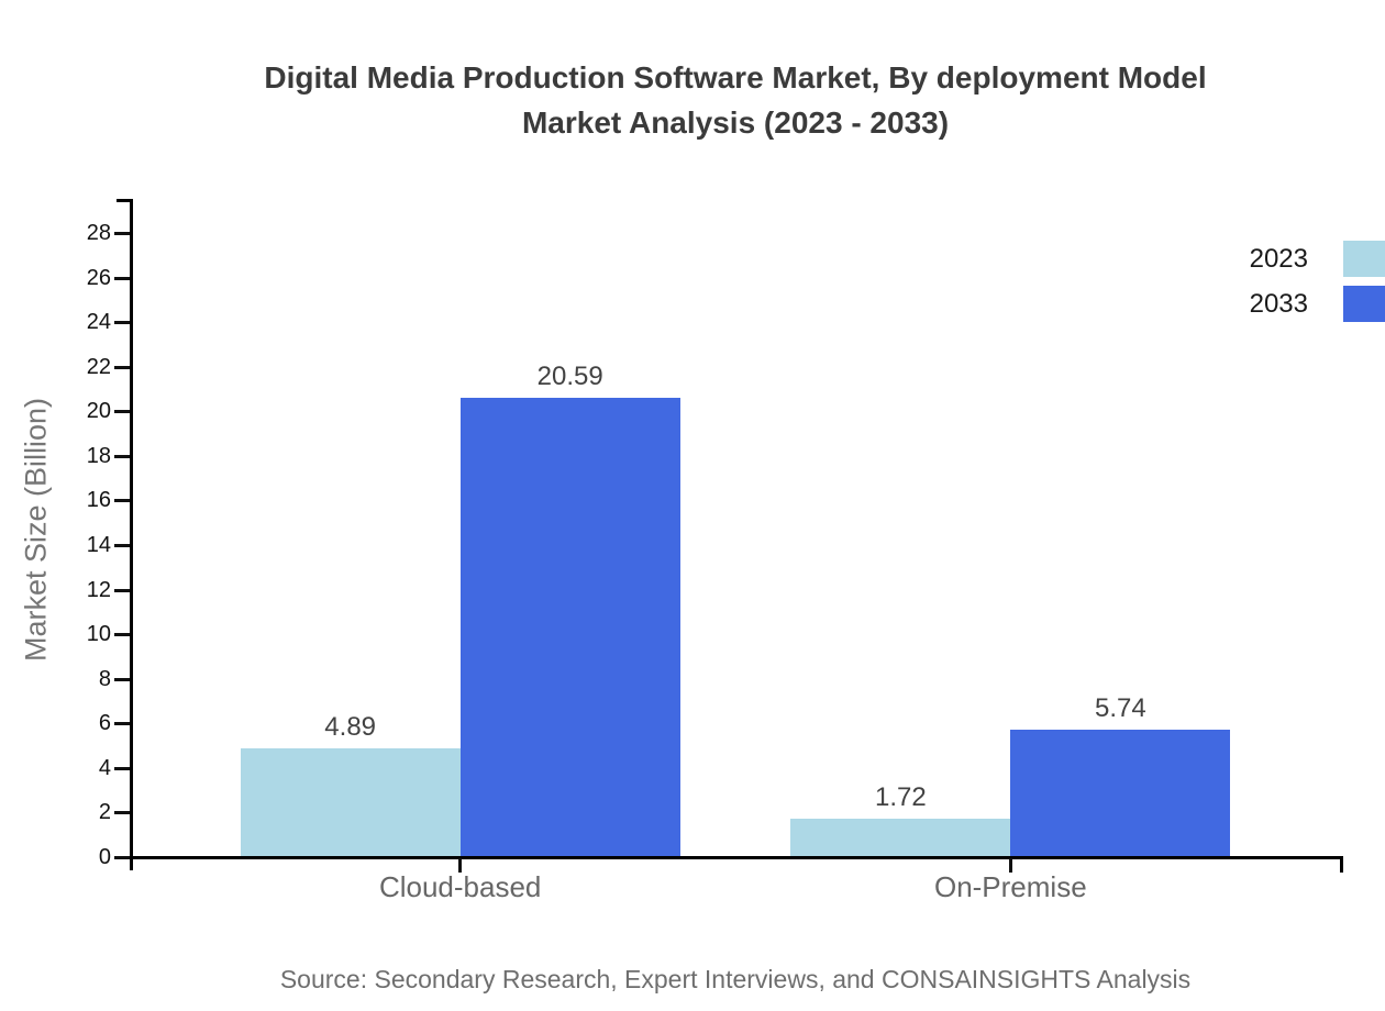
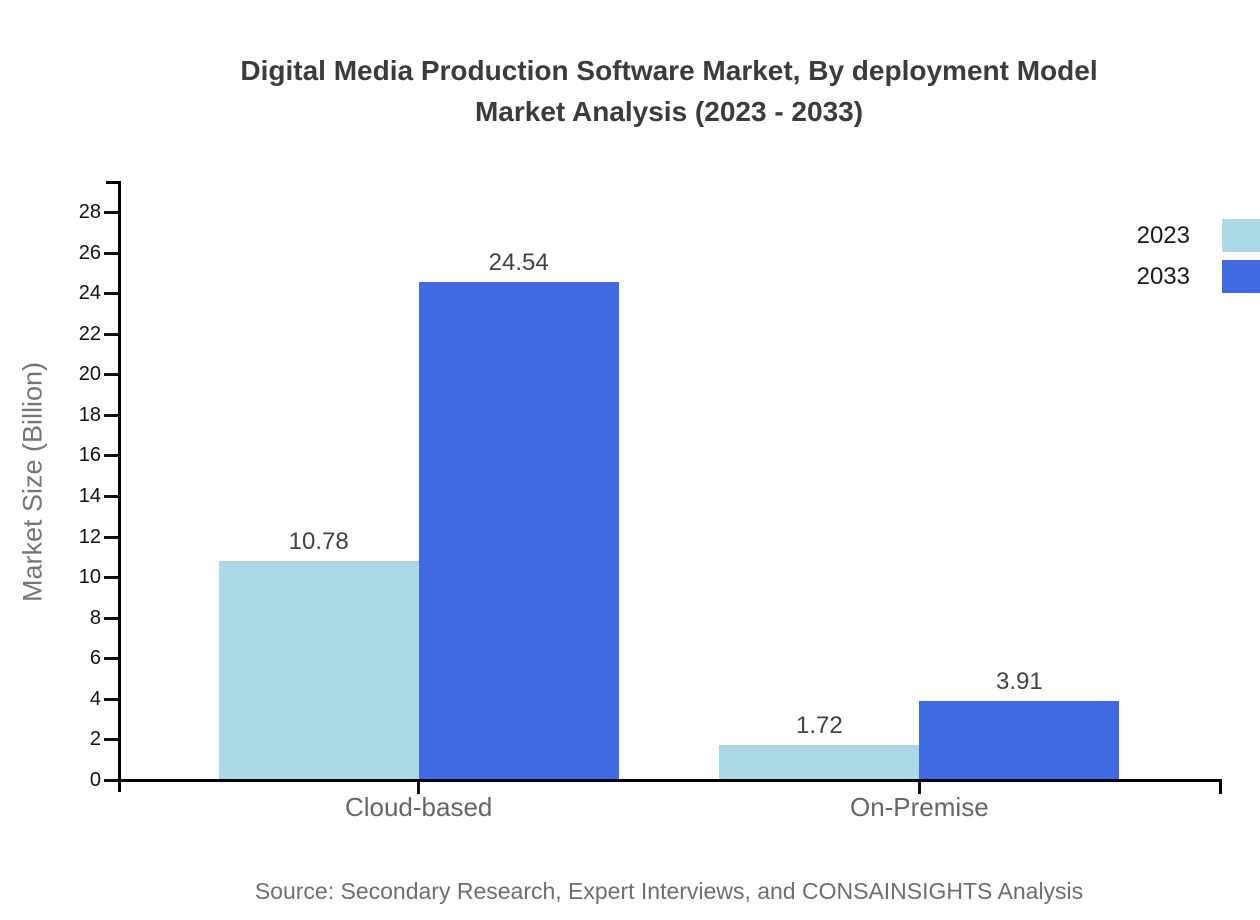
2023/Cloud-based: 4.89 -> 10.78
2033/Cloud-based: 20.59 -> 24.54
2033/On-Premise: 5.74 -> 3.91
